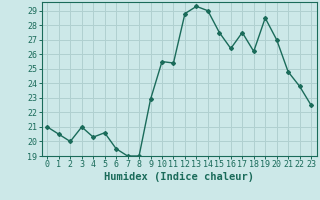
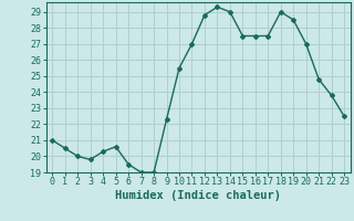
3: 21.0 -> 19.8
9: 22.9 -> 22.3
11: 25.4 -> 27.0
16: 26.4 -> 27.5
18: 26.2 -> 29.0
